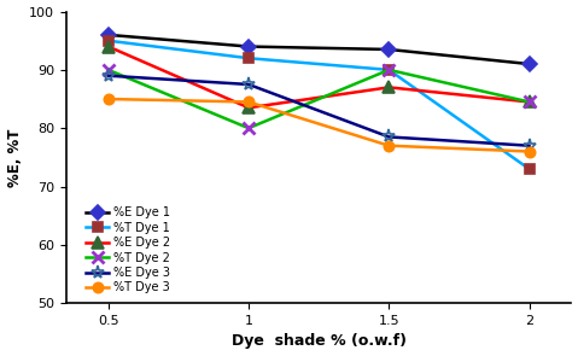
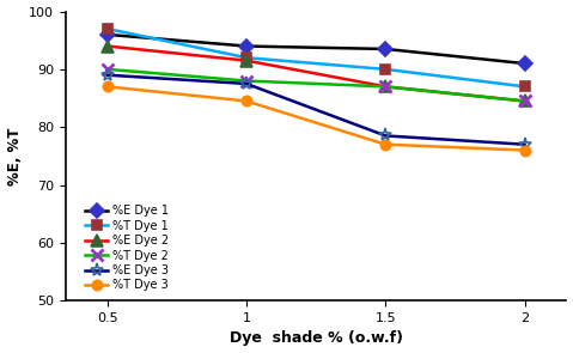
%T Dye 1/0.5: 95 -> 97
%T Dye 3/0.5: 85.0 -> 87.0
%E Dye 2/1: 83.5 -> 91.5
%T Dye 2/1: 80.0 -> 88.0
%T Dye 2/1.5: 90.0 -> 87.0
%T Dye 1/2: 73 -> 87
